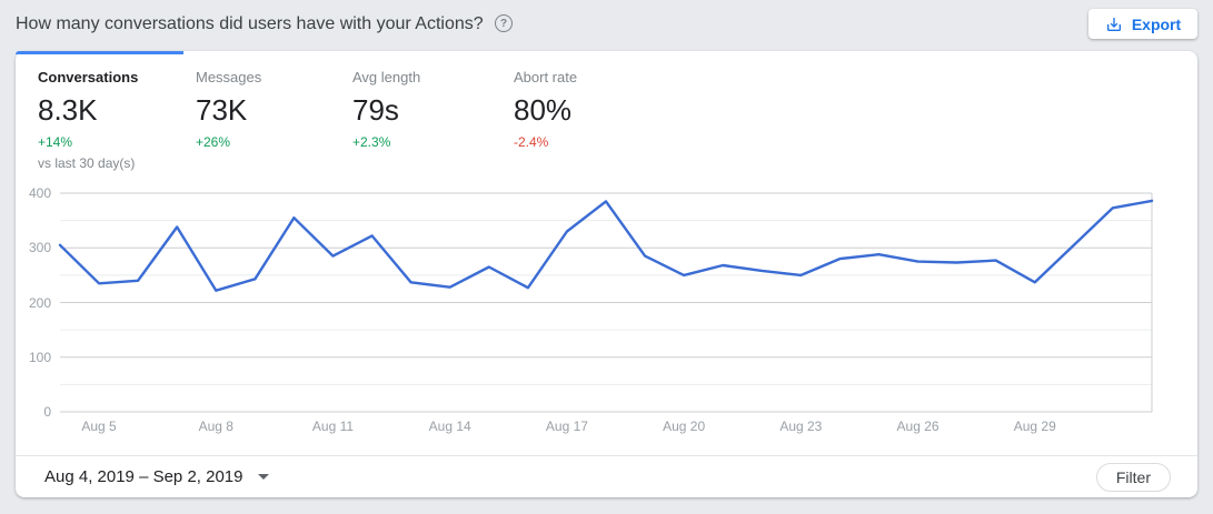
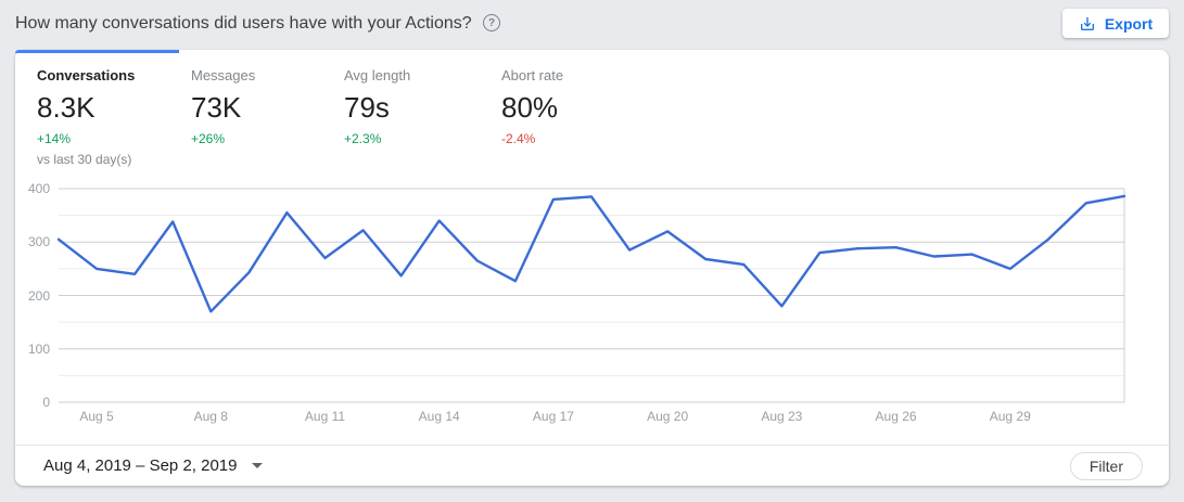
Aug 5: 240 -> 250
Aug 8: 220 -> 170
Aug 11: 280 -> 270
Aug 14: 230 -> 340
Aug 17: 330 -> 380
Aug 20: 250 -> 320
Aug 23: 250 -> 180
Aug 26: 280 -> 290
Aug 29: 240 -> 250
